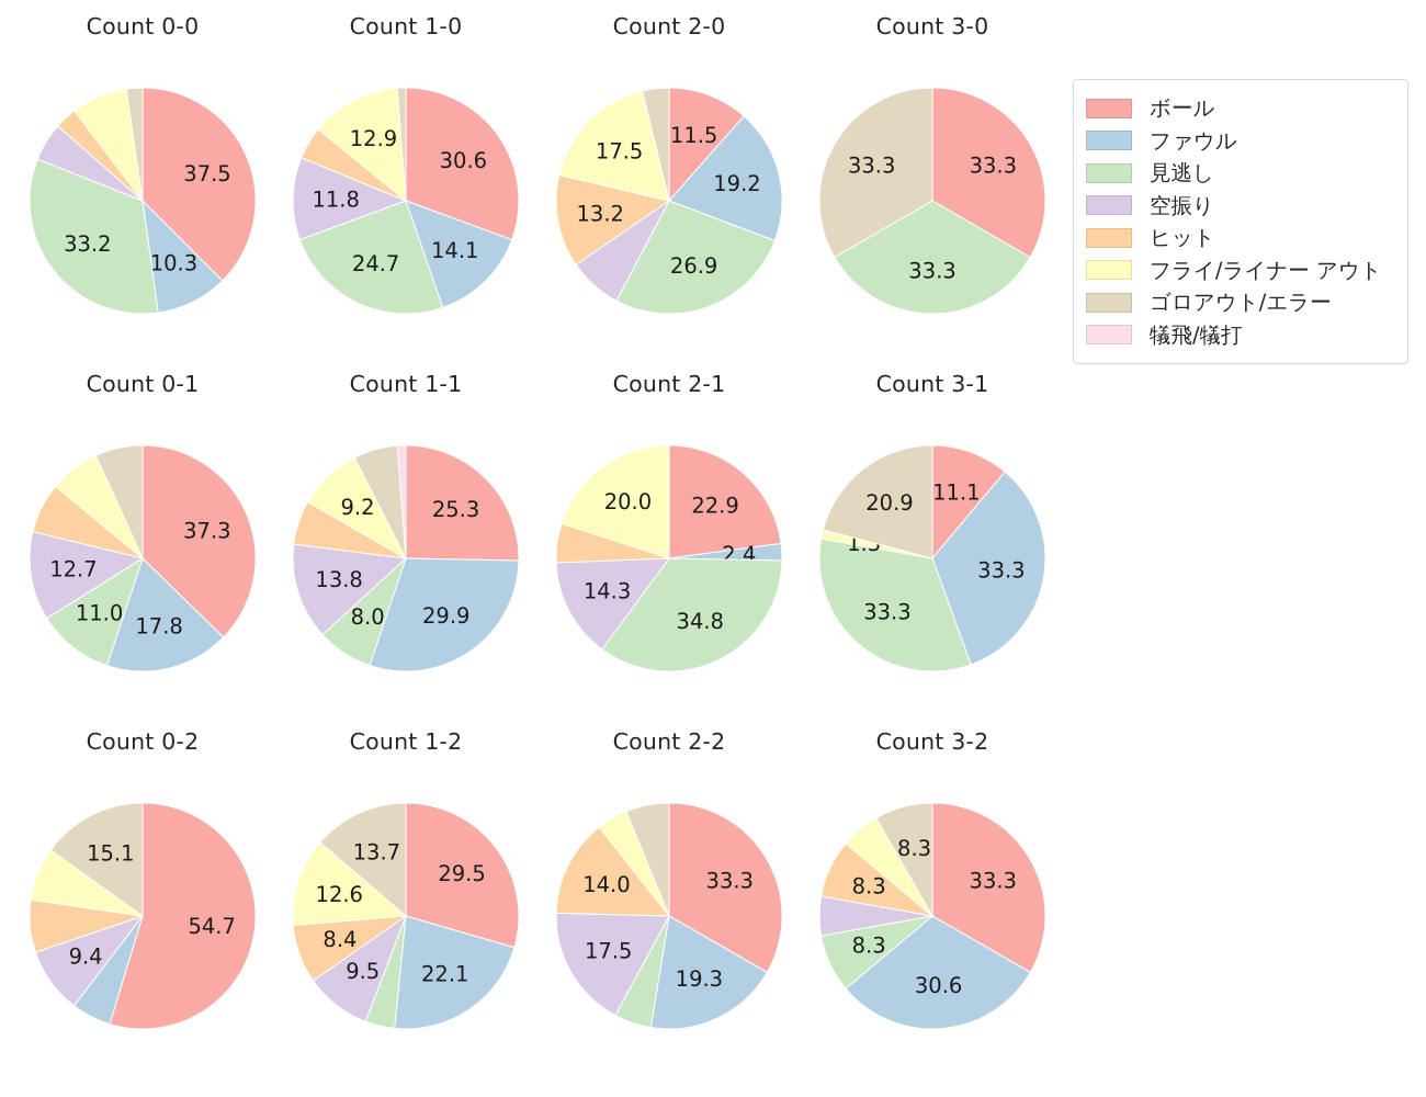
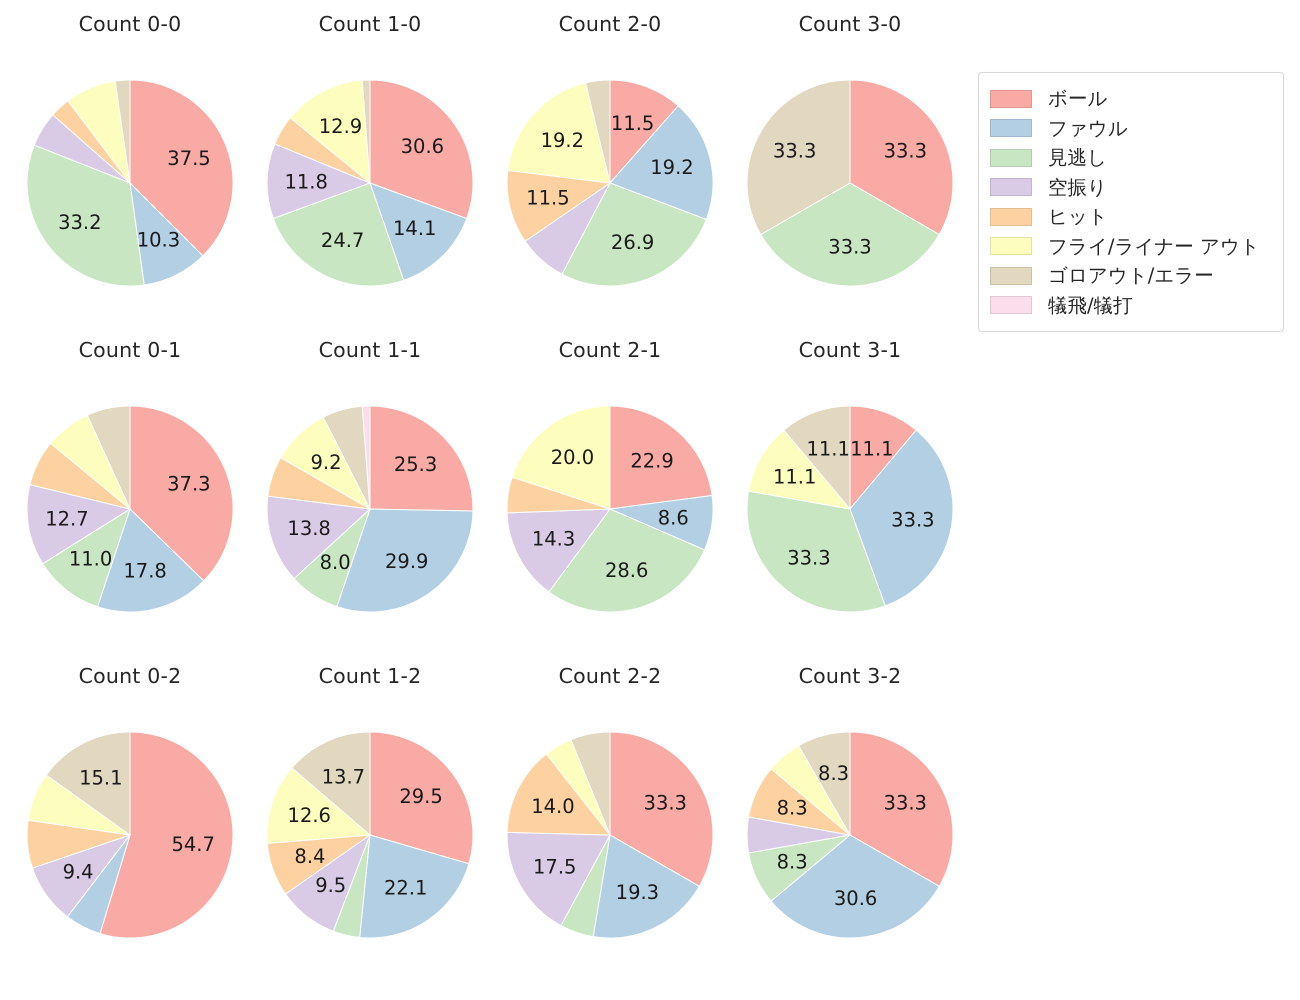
Count 2-0/ヒット: 13.2 -> 11.5
Count 2-0/フライ/ライナー アウト: 17.5 -> 19.2
Count 2-1/ファウル: 2.4 -> 8.6
Count 2-1/見逃し: 34.8 -> 28.6
Count 3-1/フライ/ライナー アウト: 1.3 -> 11.1
Count 3-1/ゴロアウト/エラー: 20.9 -> 11.1
